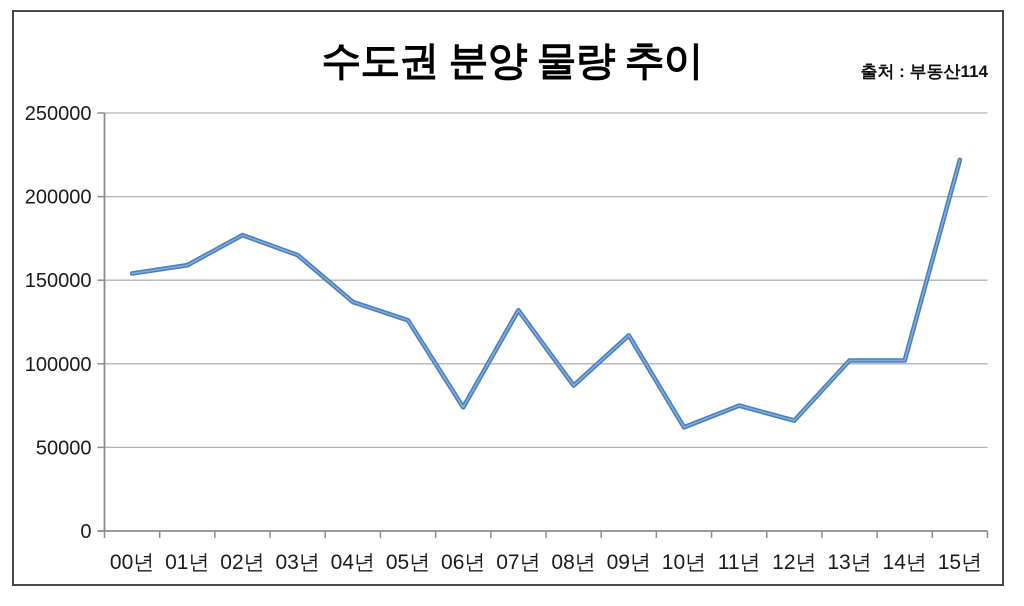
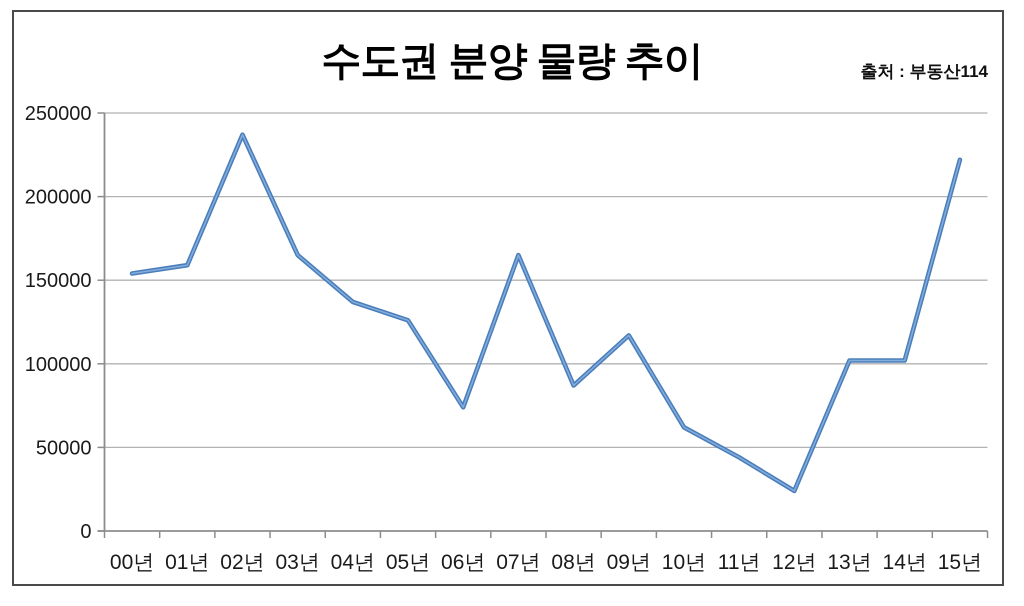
02년: 177000 -> 237000
07년: 132000 -> 165000
11년: 75000 -> 44000
12년: 66000 -> 24000
